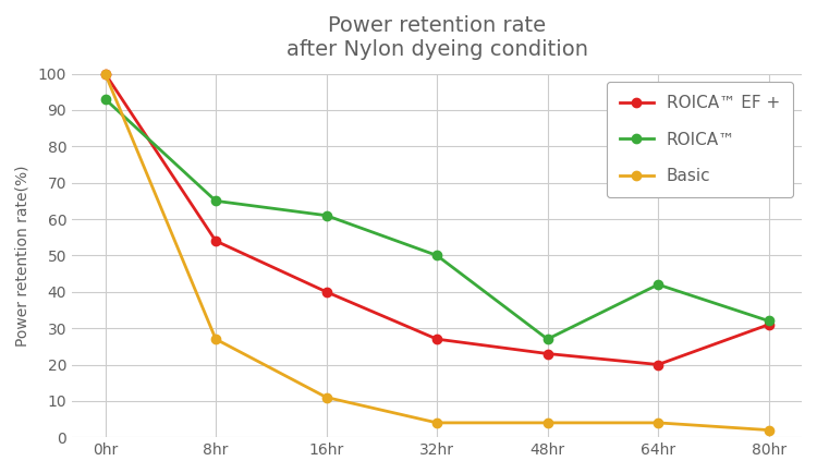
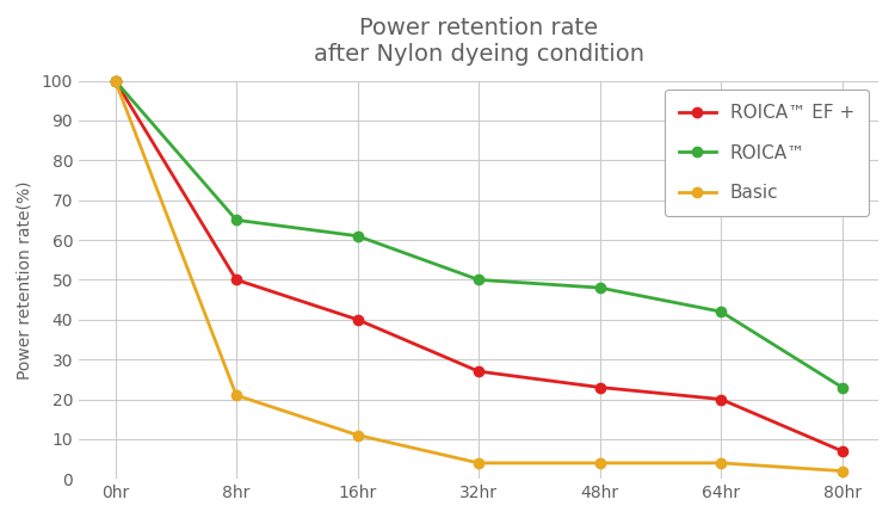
ROICA™/0hr: 93 -> 100
ROICA™ EF +/8hr: 54 -> 50
Basic/8hr: 27 -> 21
ROICA™/48hr: 27 -> 48
ROICA™ EF +/80hr: 31 -> 7
ROICA™/80hr: 32 -> 23
